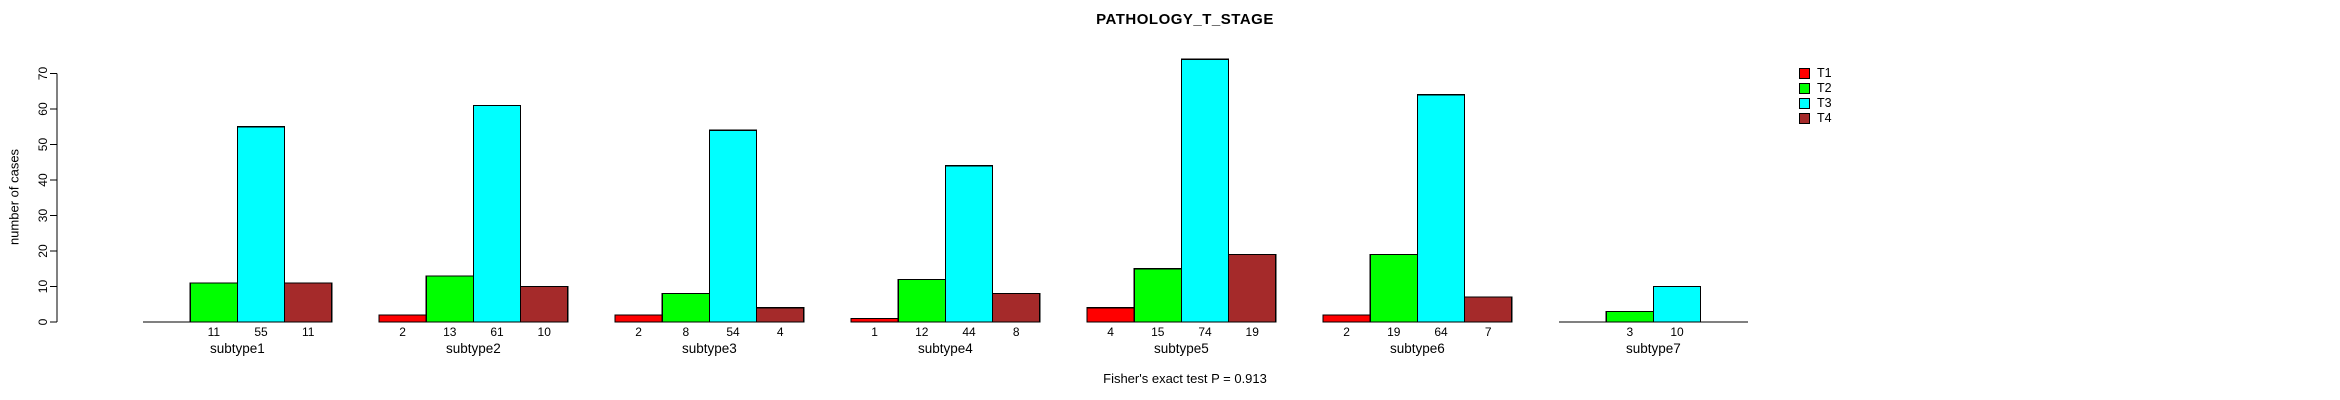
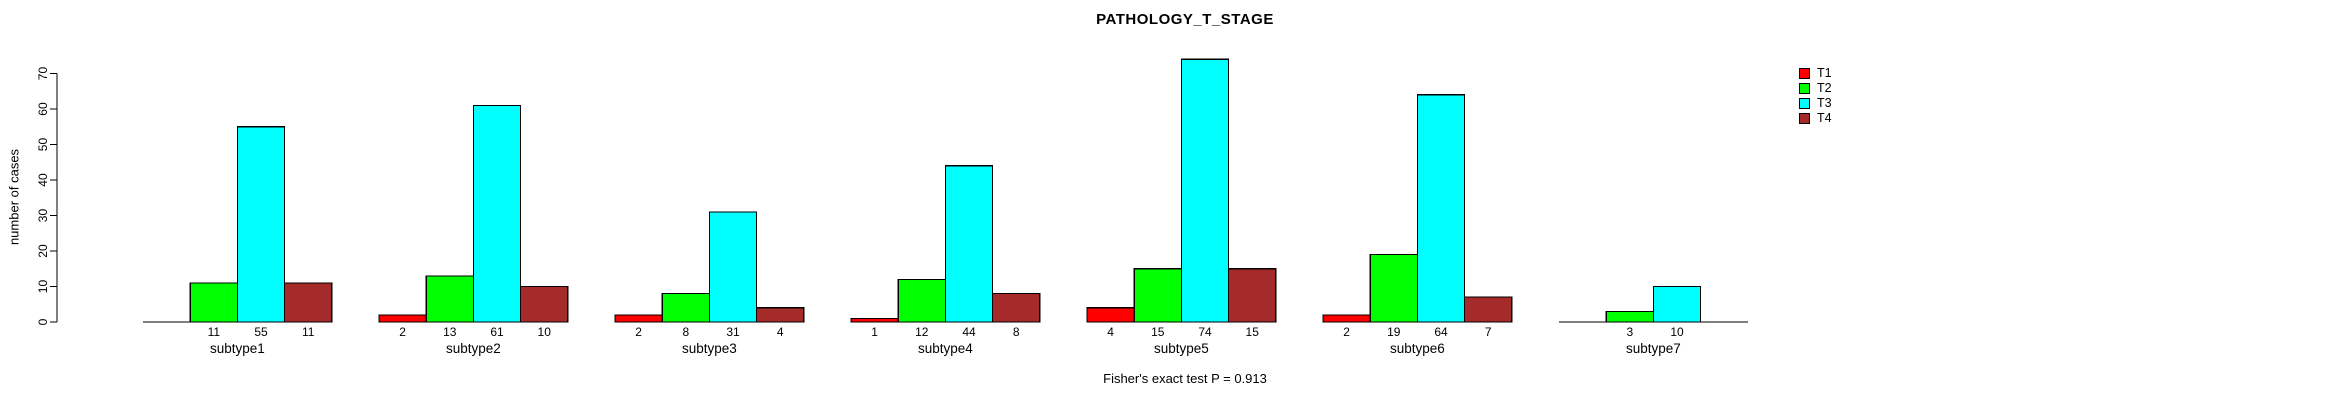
T3/subtype3: 54 -> 31
T4/subtype5: 19 -> 15
